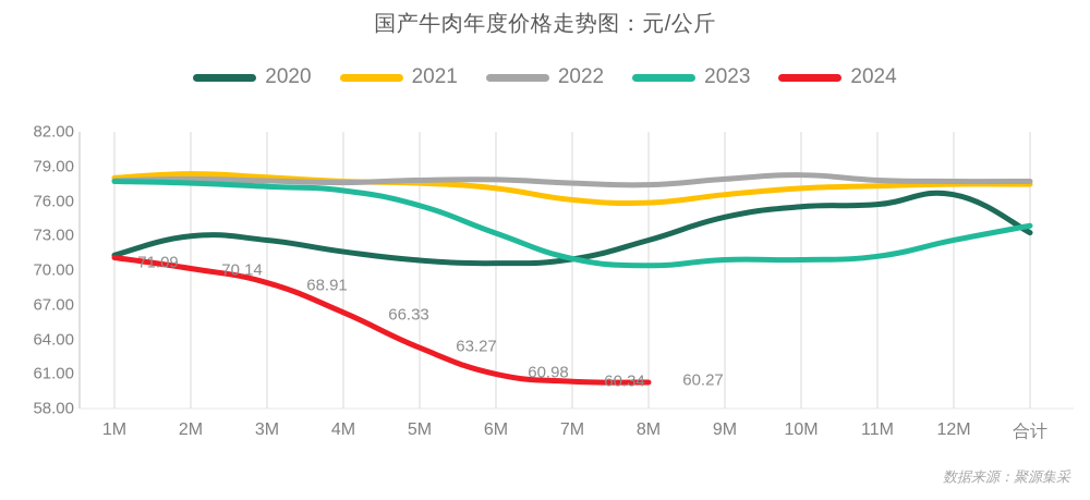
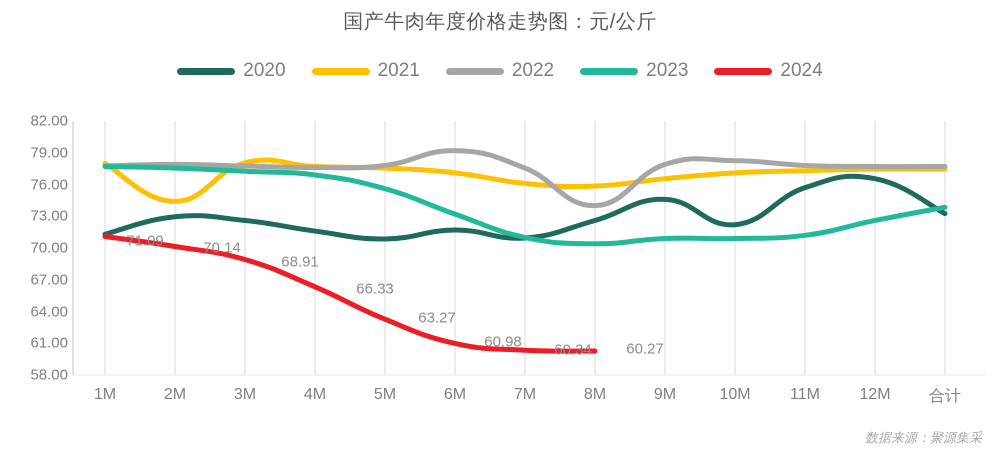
2021/2M: 78.3 -> 74.4
2020/6M: 70.6 -> 71.7
2022/6M: 77.8 -> 79.2
2022/8M: 77.4 -> 74.0
2020/10M: 75.5 -> 72.2
